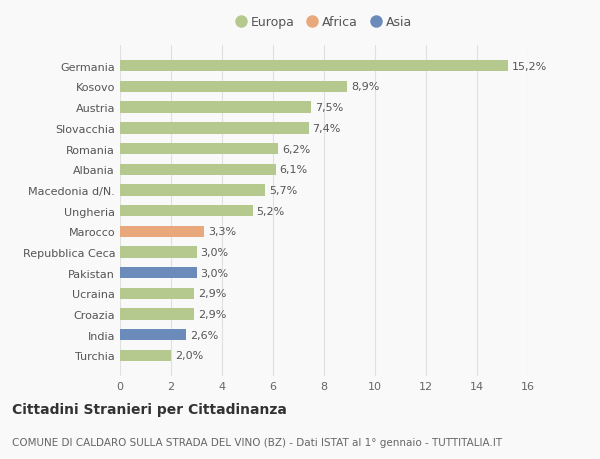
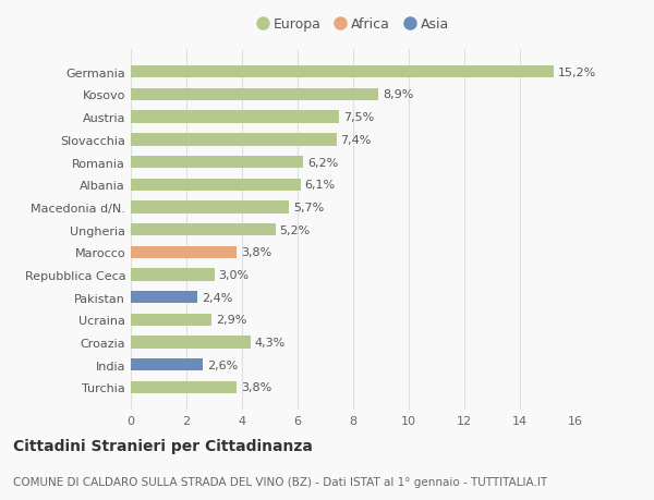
Marocco: 3,3% -> 3,8%
Pakistan: 3,0% -> 2,4%
Croazia: 2,9% -> 4,3%
Turchia: 2,0% -> 3,8%
